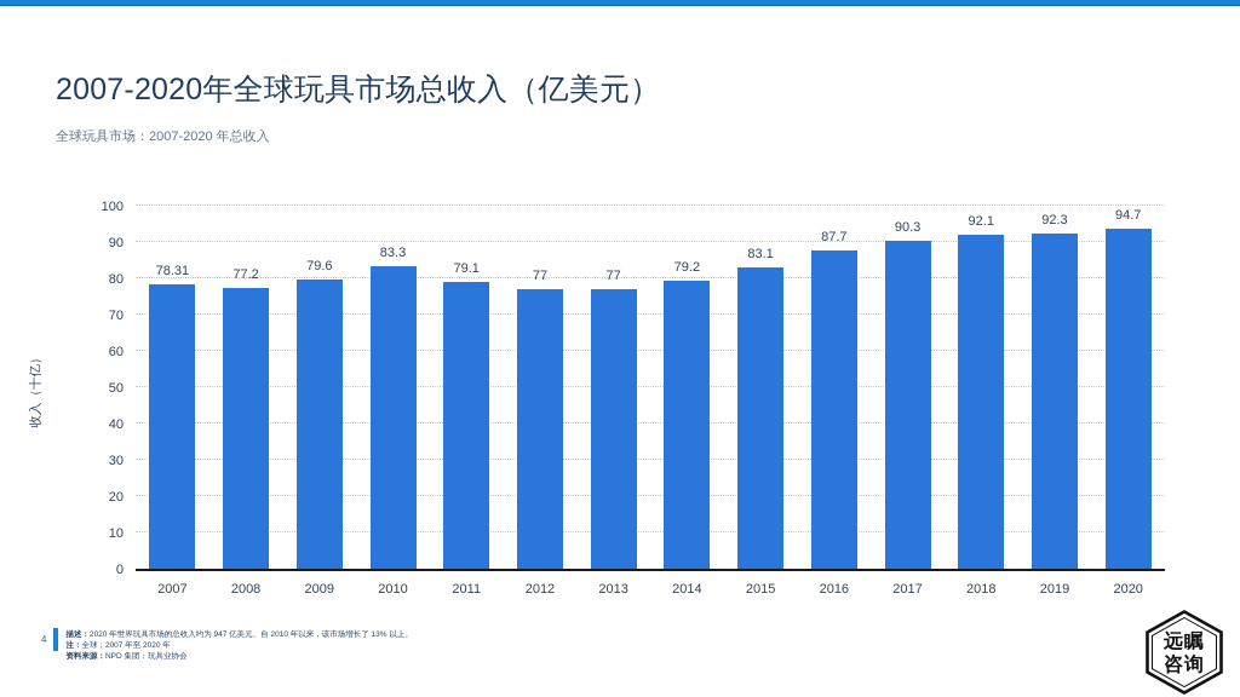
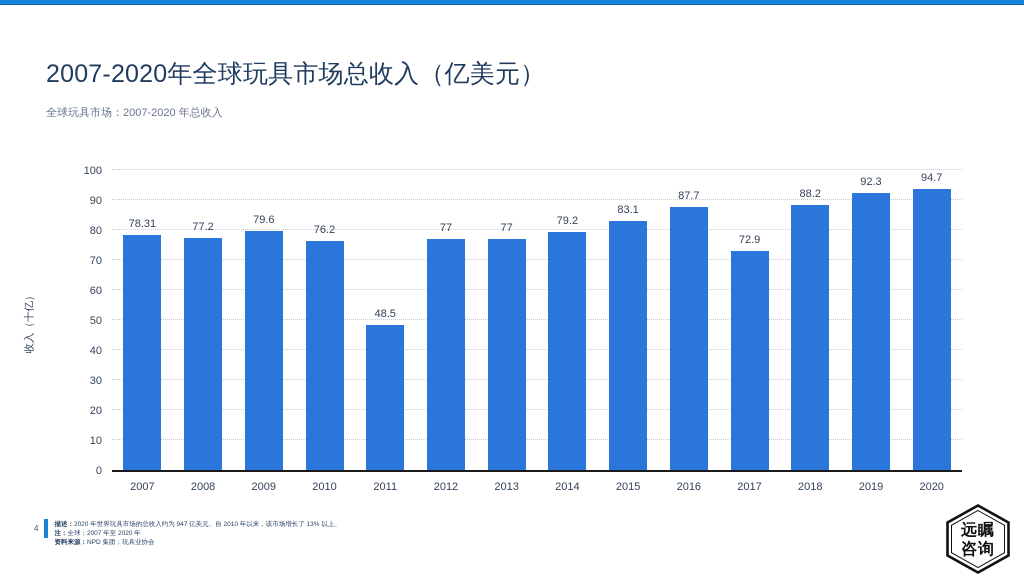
2010: 83.3 -> 76.2
2011: 79.1 -> 48.5
2017: 90.3 -> 72.9
2018: 92.1 -> 88.2
